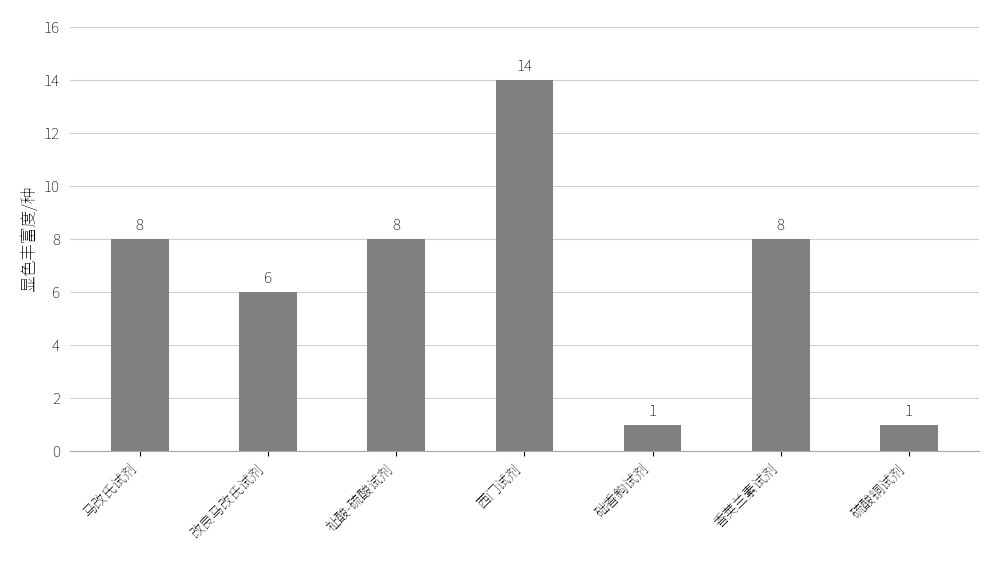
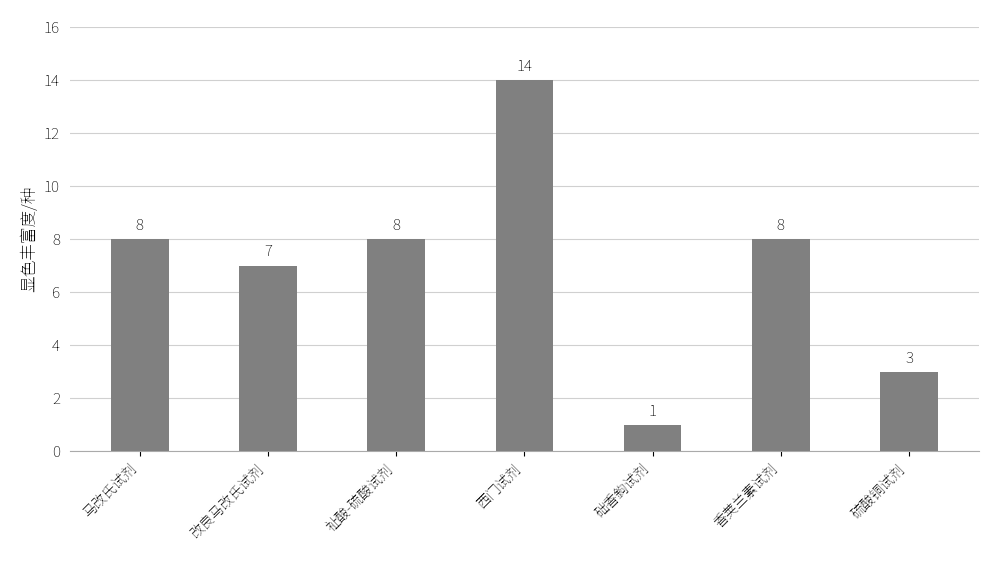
改良马改氏试剂: 6 -> 7
硫酸铜试剂: 1 -> 3
